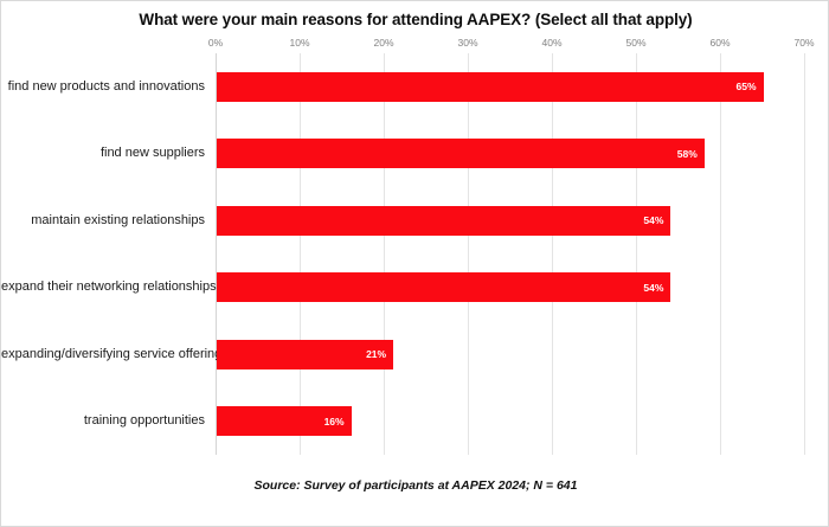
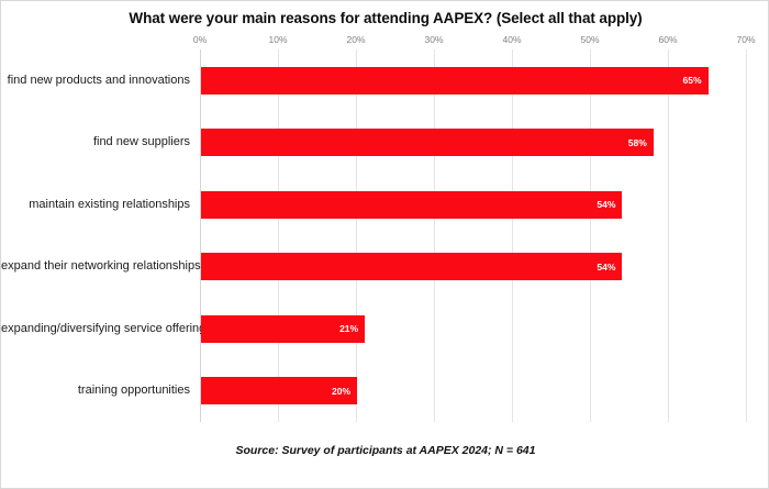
training opportunities: 16% -> 20%
